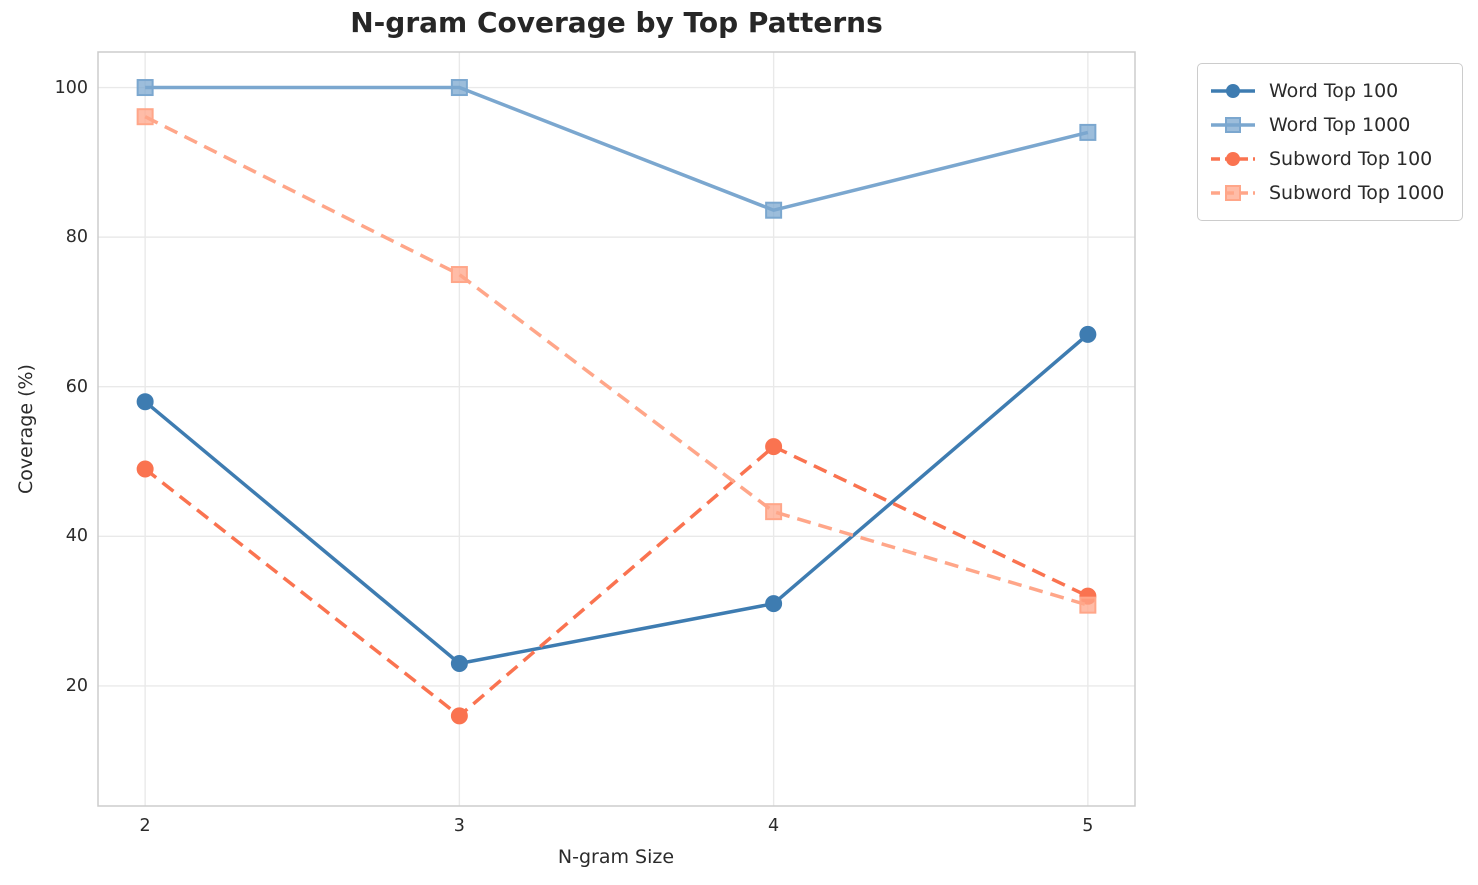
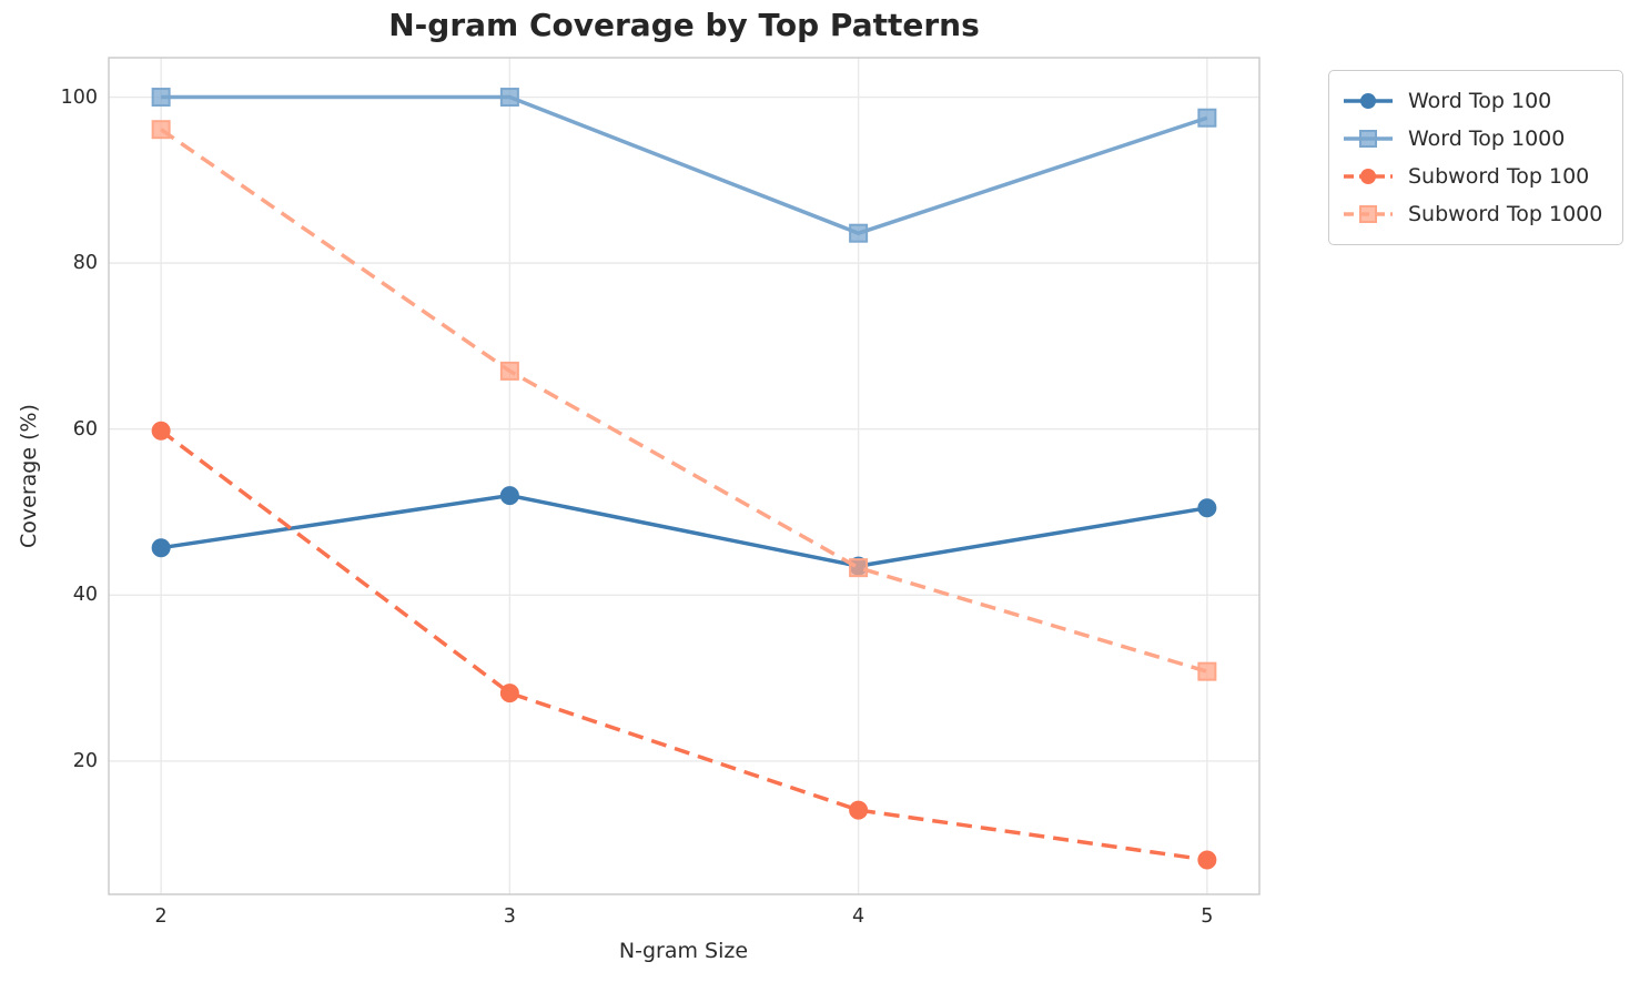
Word Top 100/2: 58 -> 46
Subword Top 100/2: 49 -> 60
Word Top 100/3: 23 -> 52
Subword Top 100/3: 16 -> 28
Subword Top 1000/3: 75 -> 67
Word Top 100/4: 31 -> 44
Subword Top 100/4: 52 -> 14
Word Top 100/5: 67 -> 50
Word Top 1000/5: 94 -> 98
Subword Top 100/5: 32 -> 8
